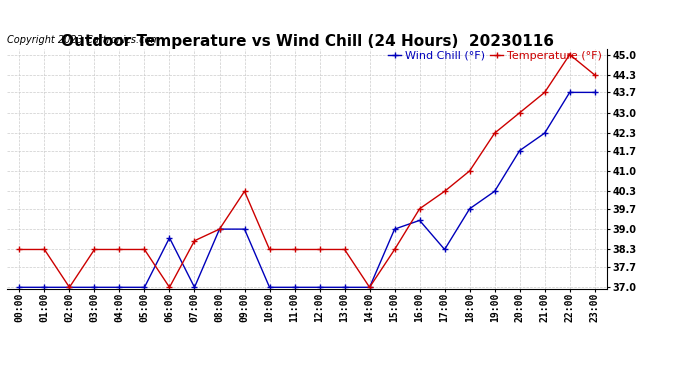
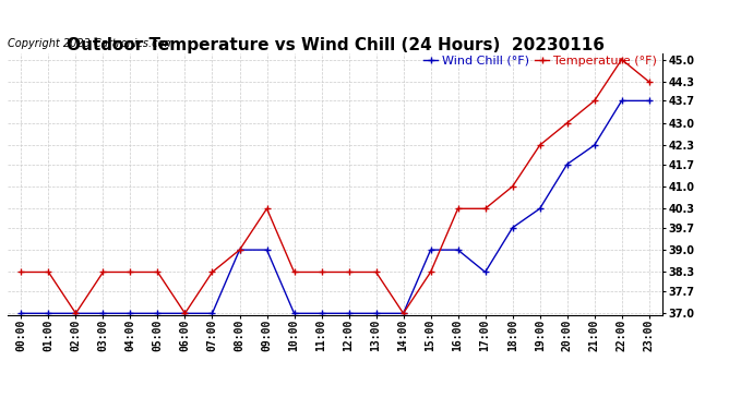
Wind Chill (°F)/06:00: 38.7 -> 37.0
Temperature (°F)/07:00: 38.6 -> 38.3
Temperature (°F)/16:00: 39.7 -> 40.3
Wind Chill (°F)/16:00: 39.3 -> 39.0
